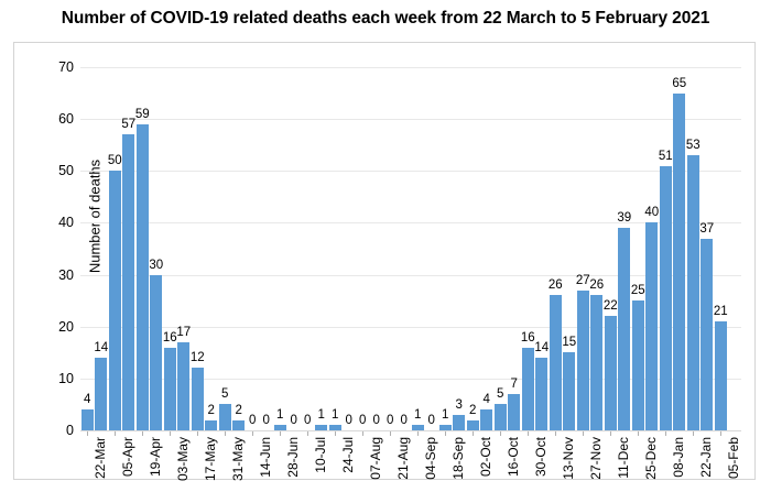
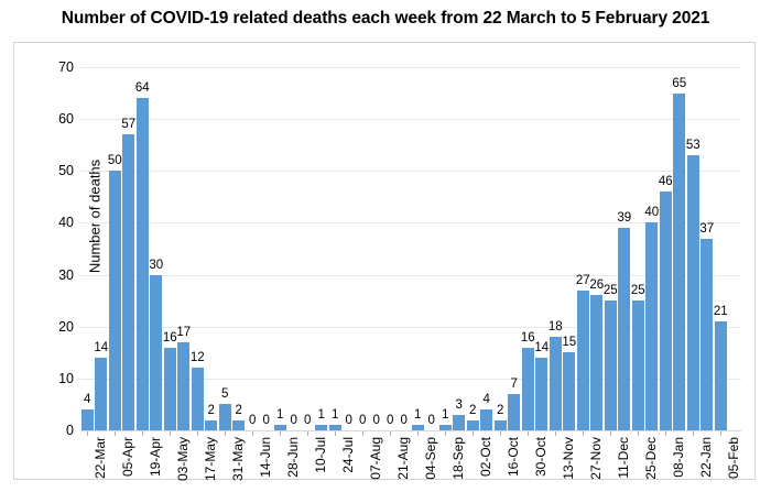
19-Apr: 59 -> 64
16-Oct: 5 -> 2
13-Nov: 26 -> 18
11-Dec: 22 -> 25
08-Jan: 51 -> 46
